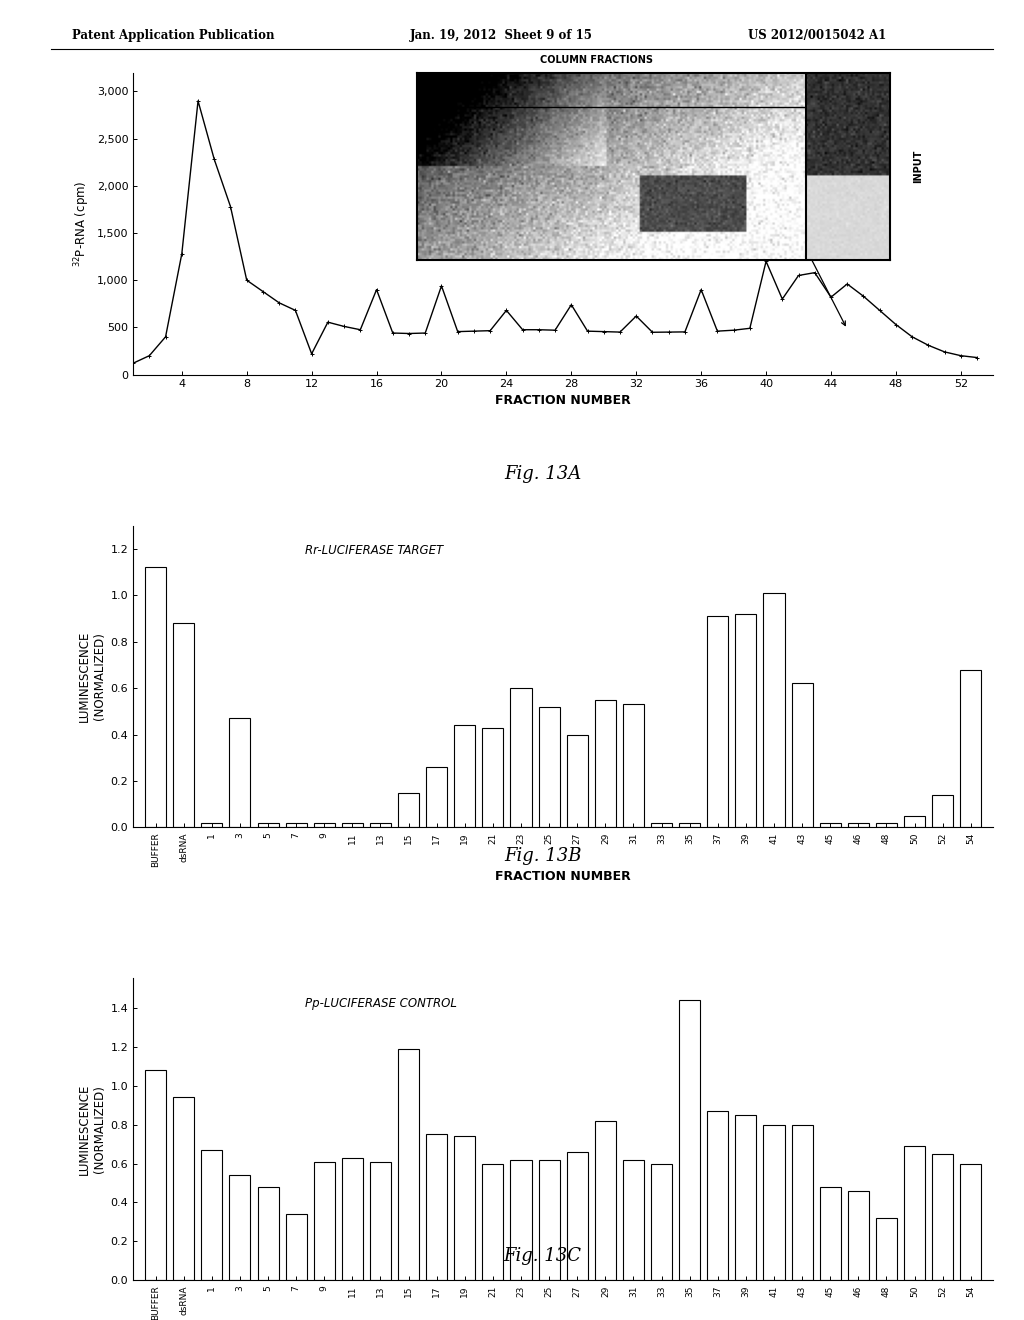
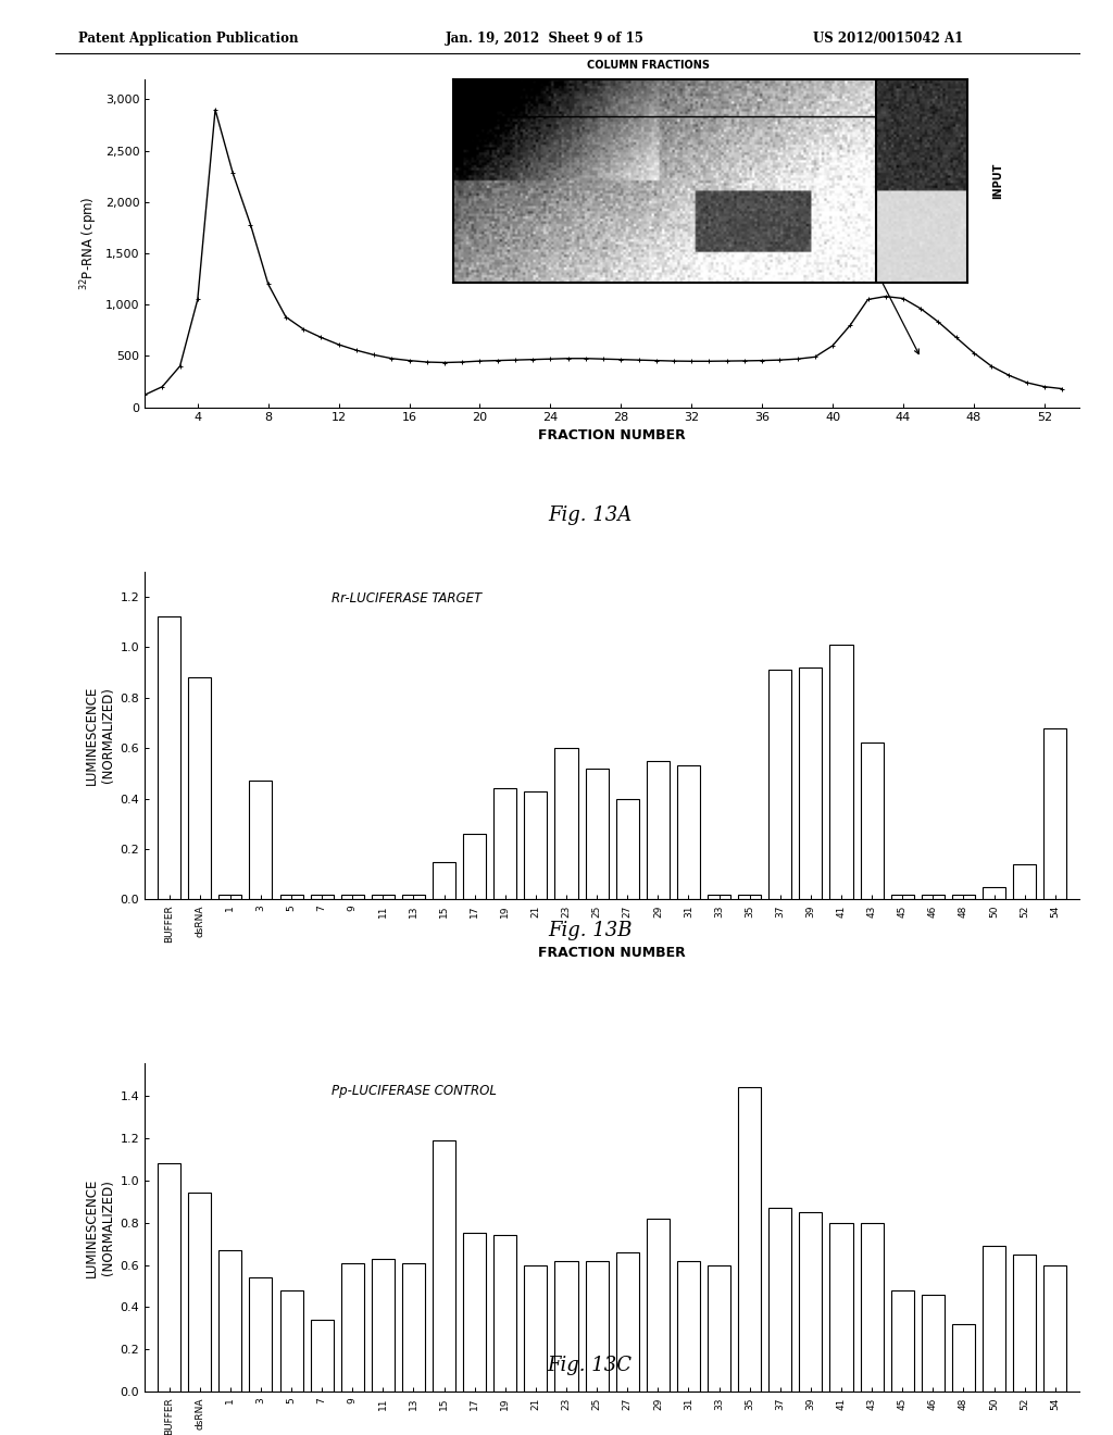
4: 1,280 -> 1,050
8: 1,000 -> 1,200
12: 220 -> 610
16: 900 -> 460
20: 940 -> 450
24: 680 -> 470
28: 740 -> 460
32: 620 -> 450
36: 900 -> 460
40: 1,200 -> 600
44: 820 -> 1,060
